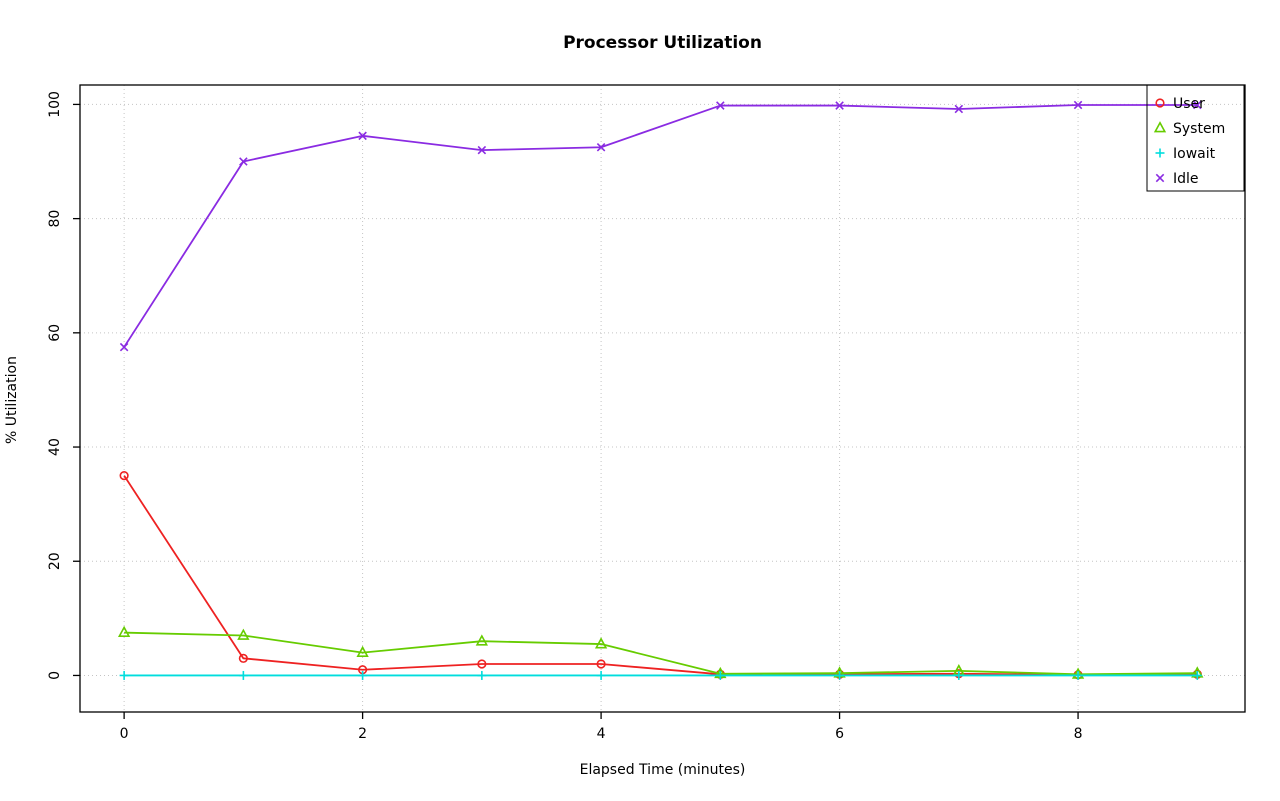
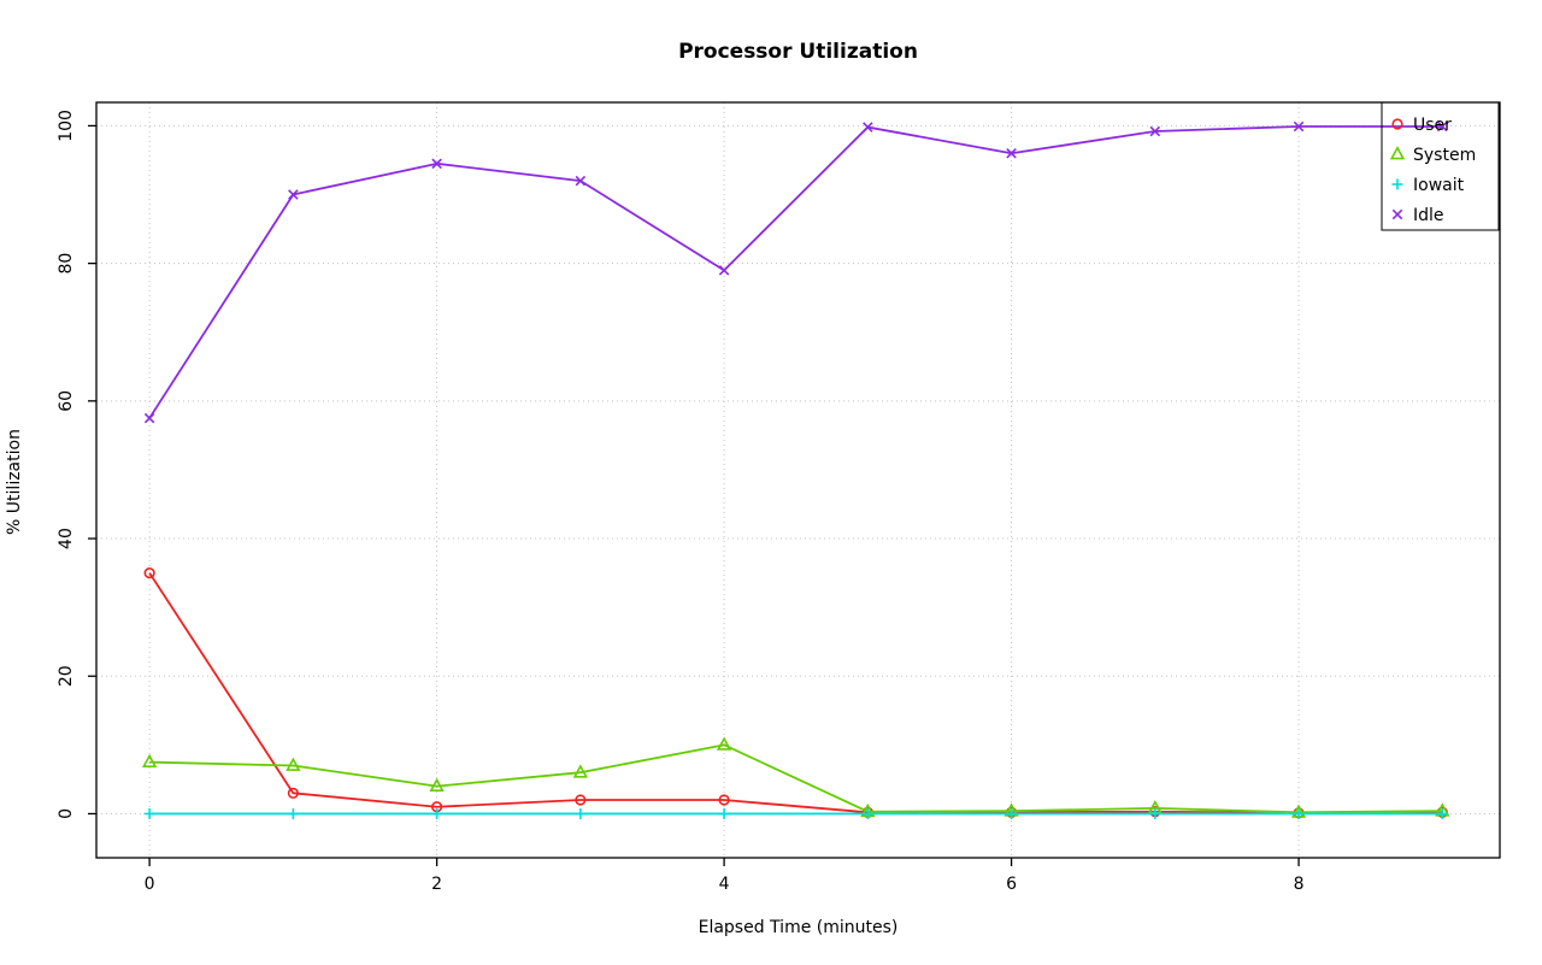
System/4: 6 -> 10
Idle/4: 92 -> 79
Idle/6: 100 -> 96
